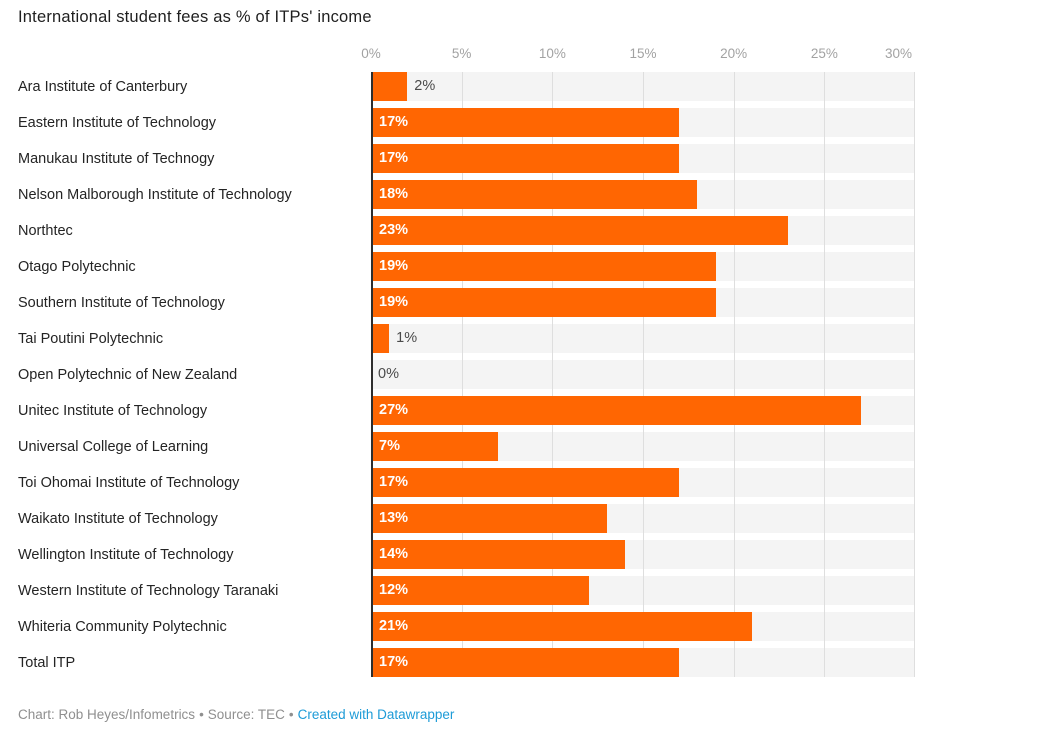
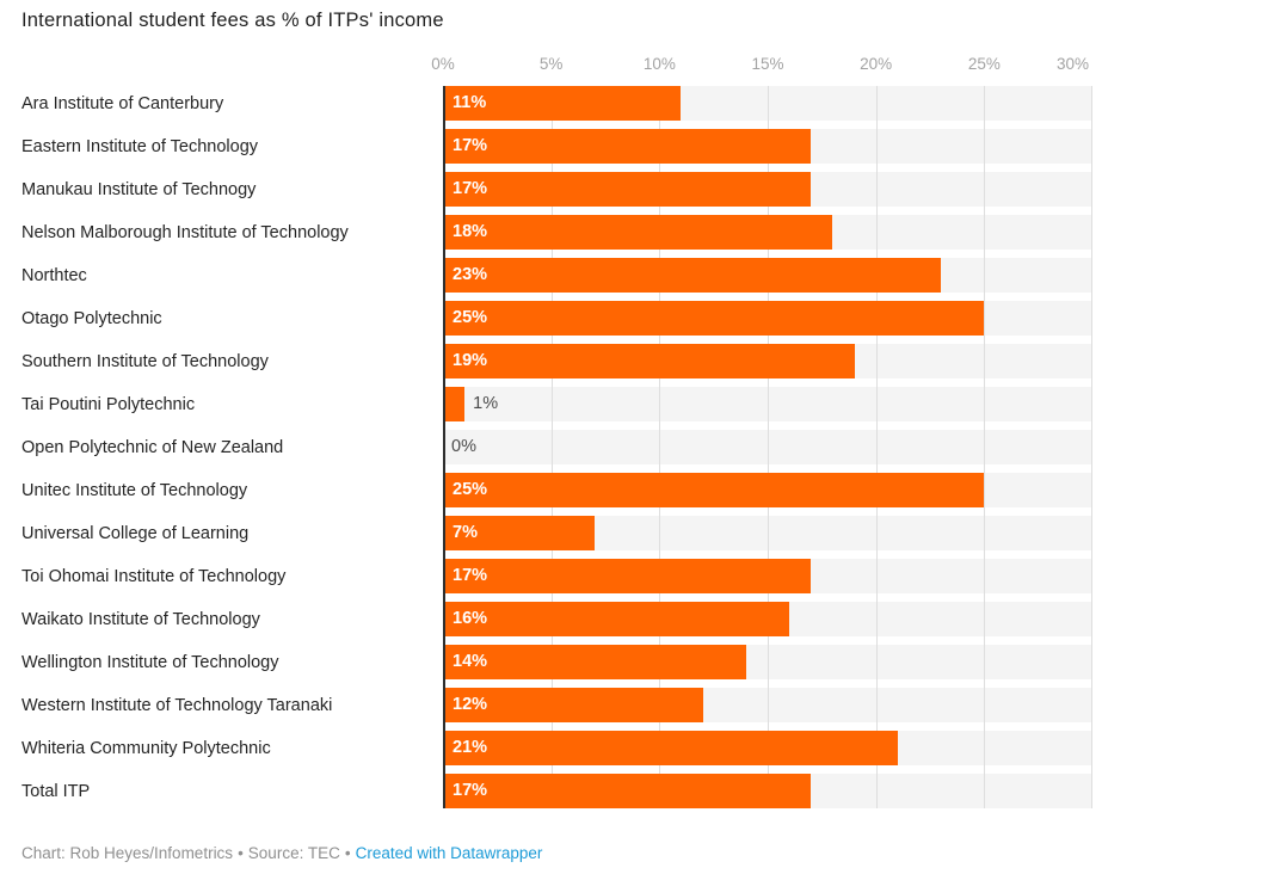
Ara Institute of Canterbury: 2% -> 11%
Otago Polytechnic: 19% -> 25%
Unitec Institute of Technology: 27% -> 25%
Waikato Institute of Technology: 13% -> 16%
